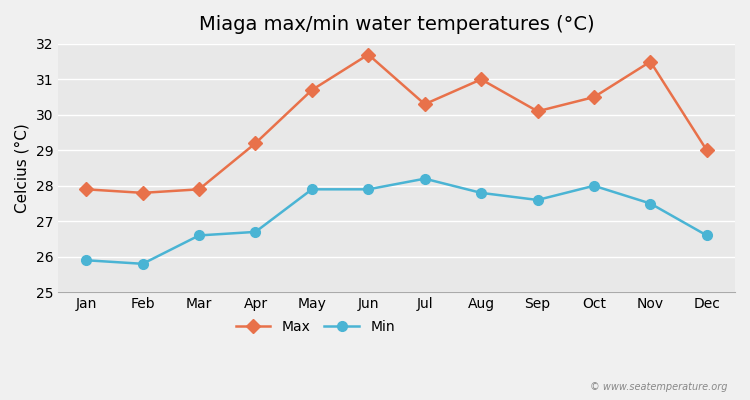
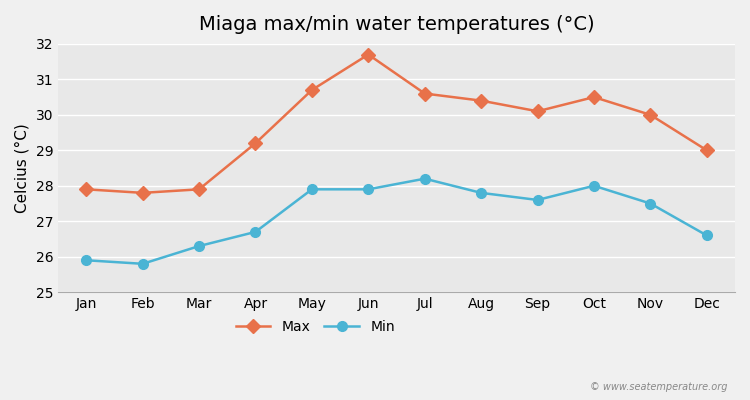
Min/Mar: 26.6 -> 26.3
Max/Jul: 30.3 -> 30.6
Max/Aug: 31.0 -> 30.4
Max/Nov: 31.5 -> 30.0
